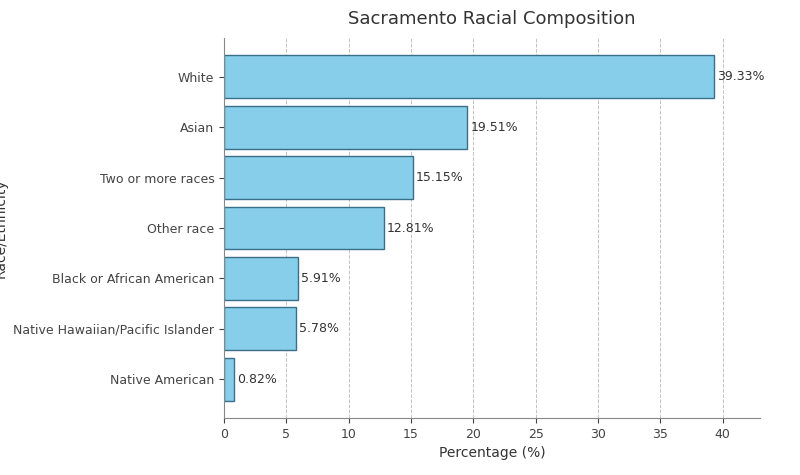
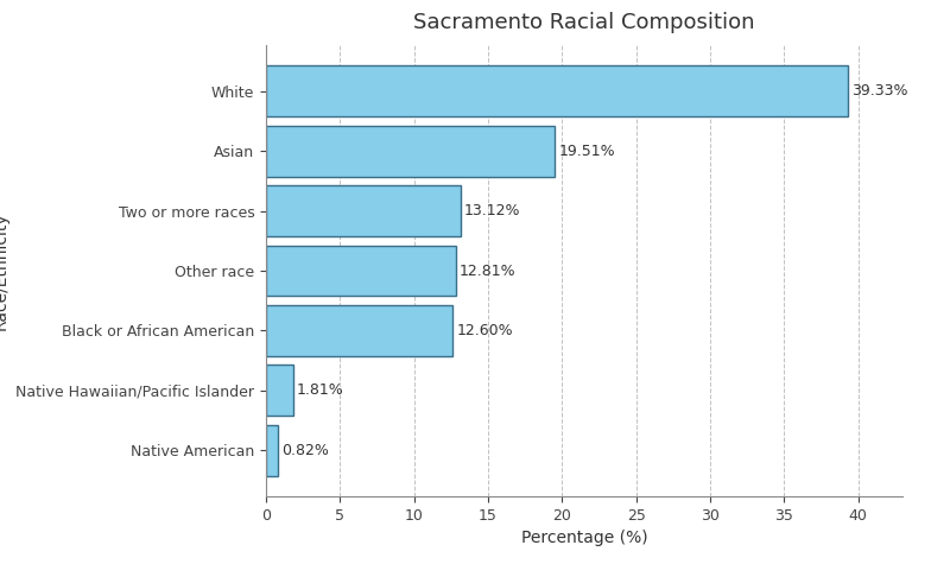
Two or more races: 15.15% -> 13.12%
Black or African American: 5.91% -> 12.60%
Native Hawaiian/Pacific Islander: 5.78% -> 1.81%
